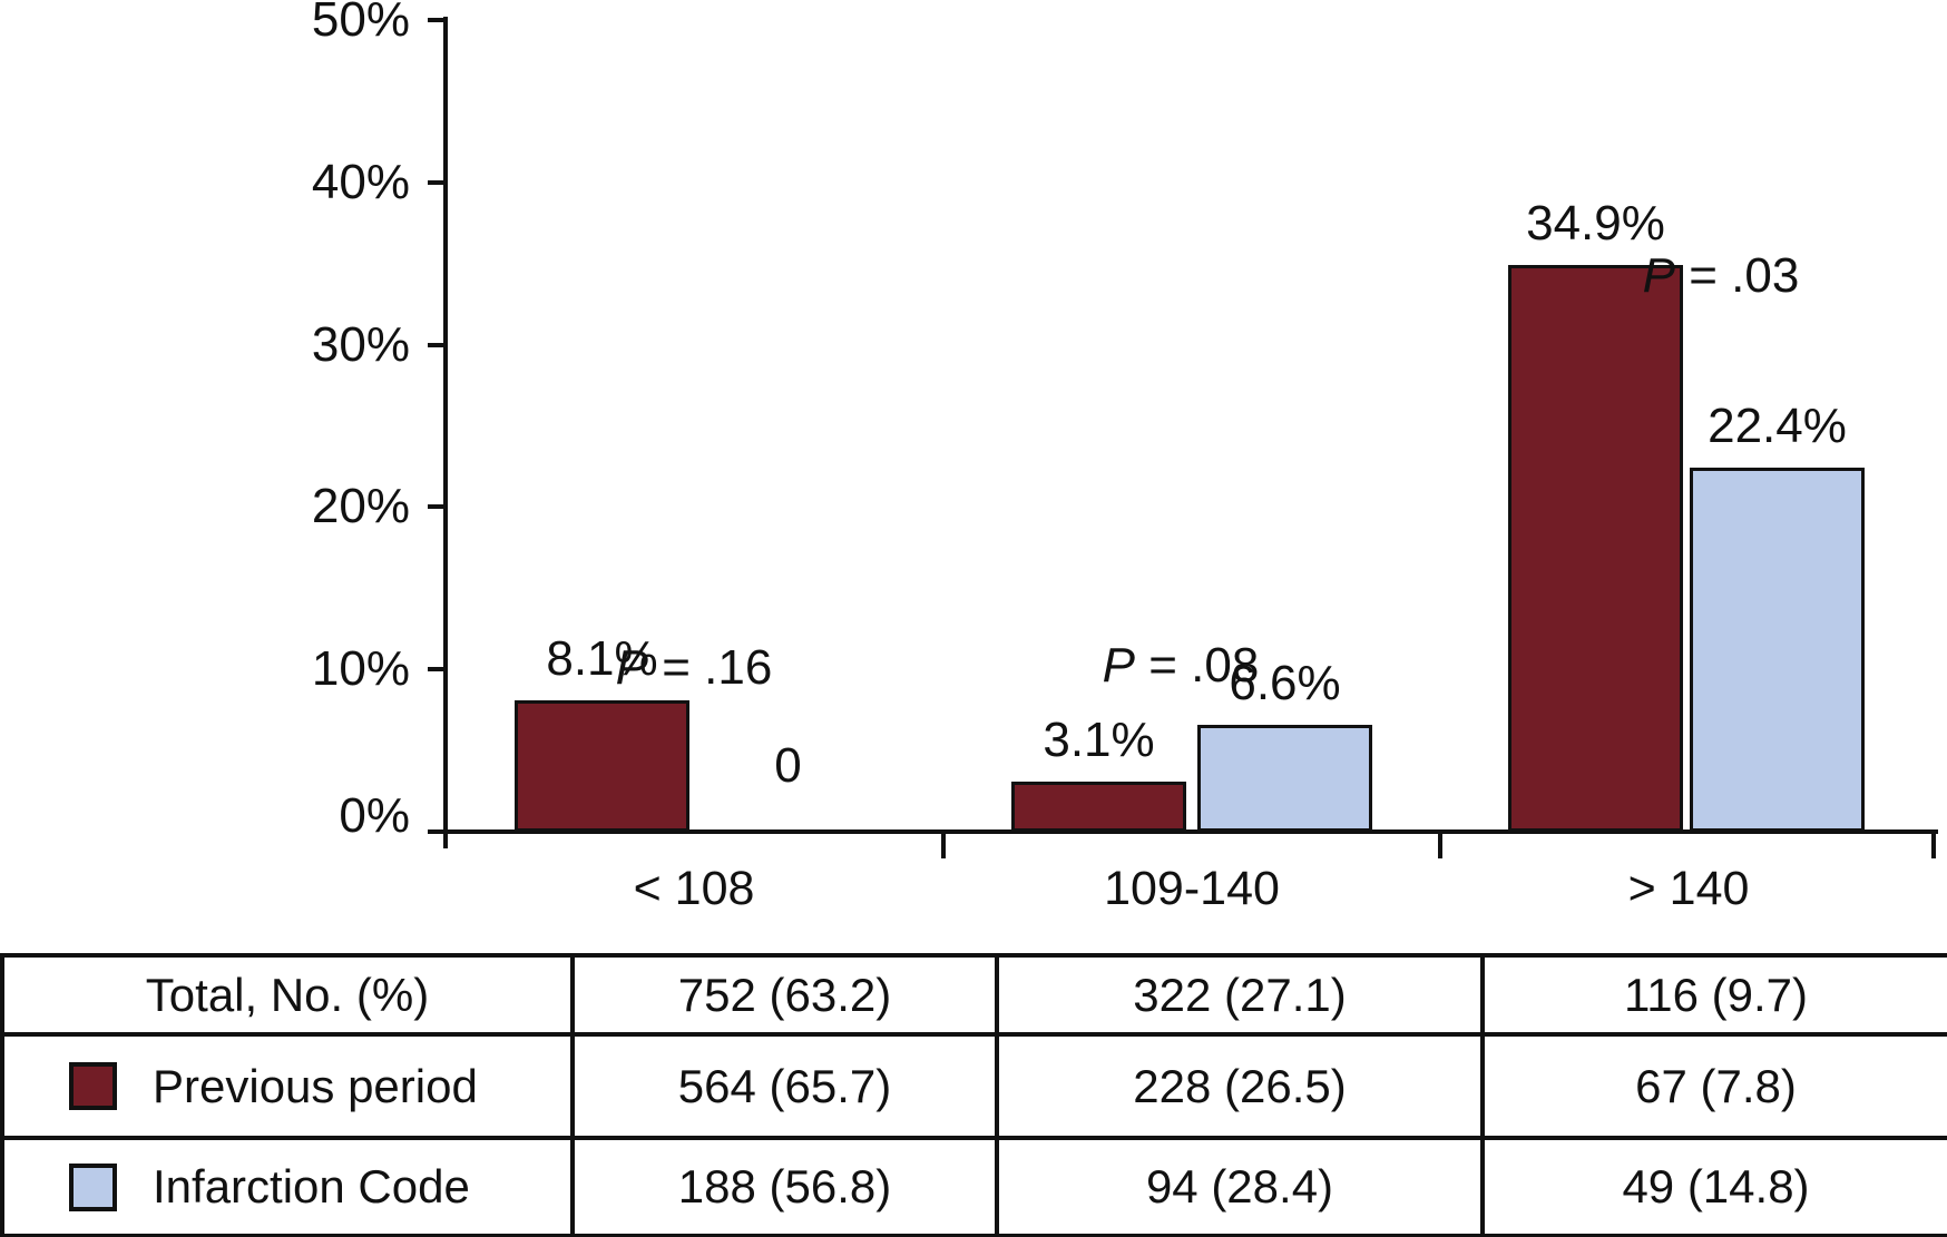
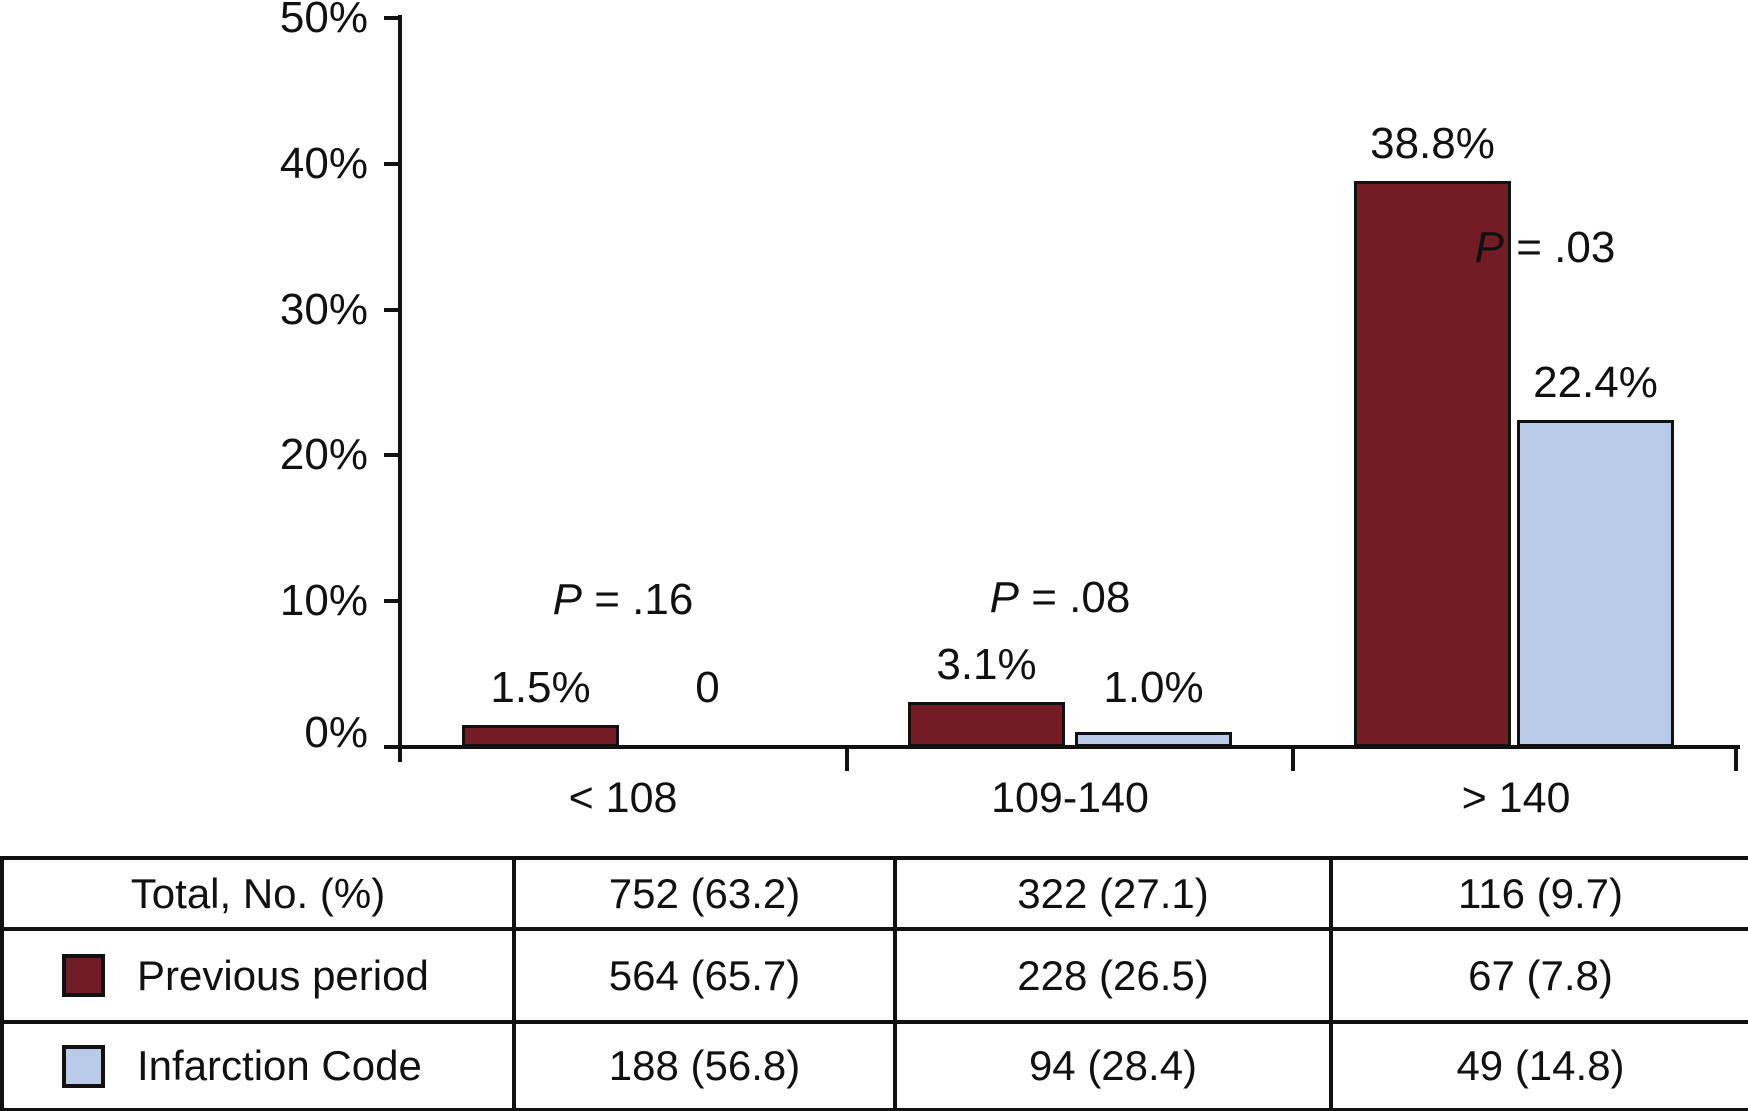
Previous period/< 108: 8.1% -> 1.5%
Infarction Code/109-140: 6.6% -> 1.0%
Previous period/> 140: 34.9% -> 38.8%
